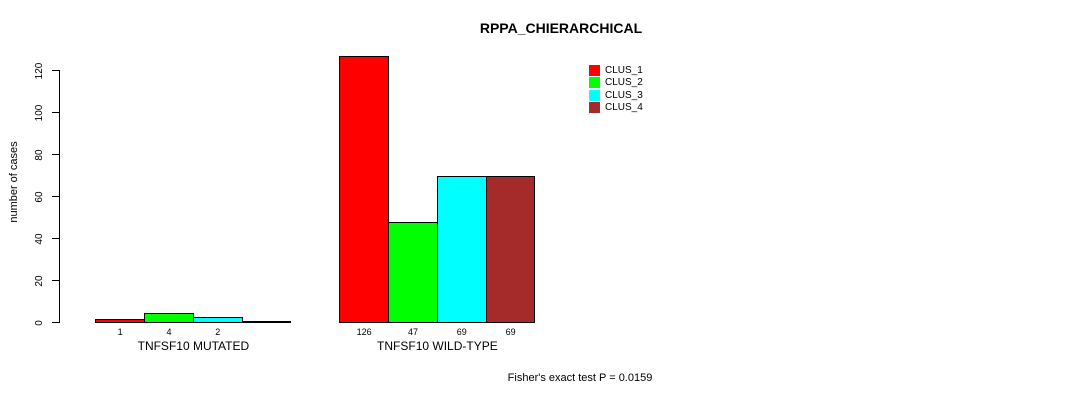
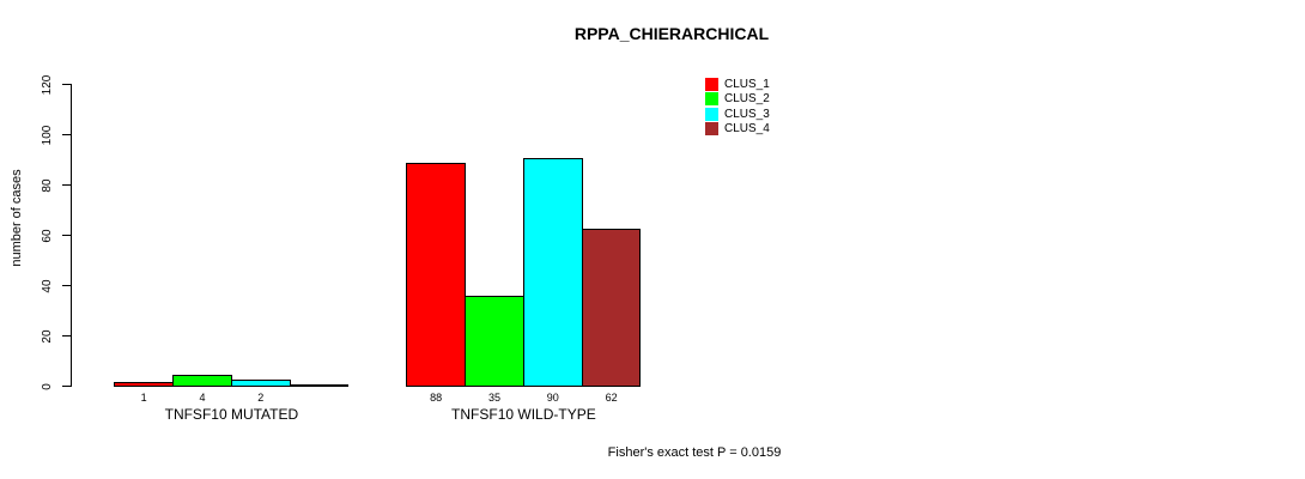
CLUS_1/TNFSF10 WILD-TYPE: 126 -> 88
CLUS_2/TNFSF10 WILD-TYPE: 47 -> 35
CLUS_3/TNFSF10 WILD-TYPE: 69 -> 90
CLUS_4/TNFSF10 WILD-TYPE: 69 -> 62
